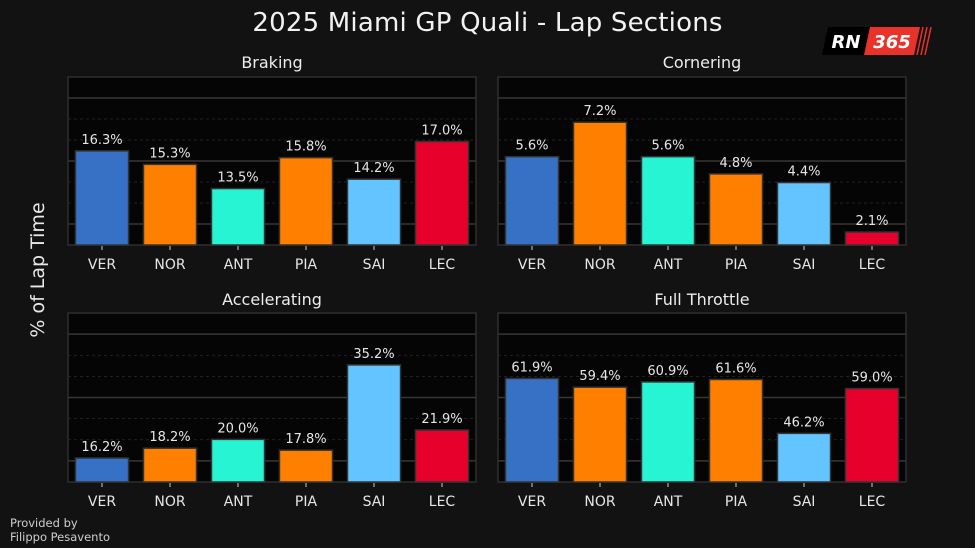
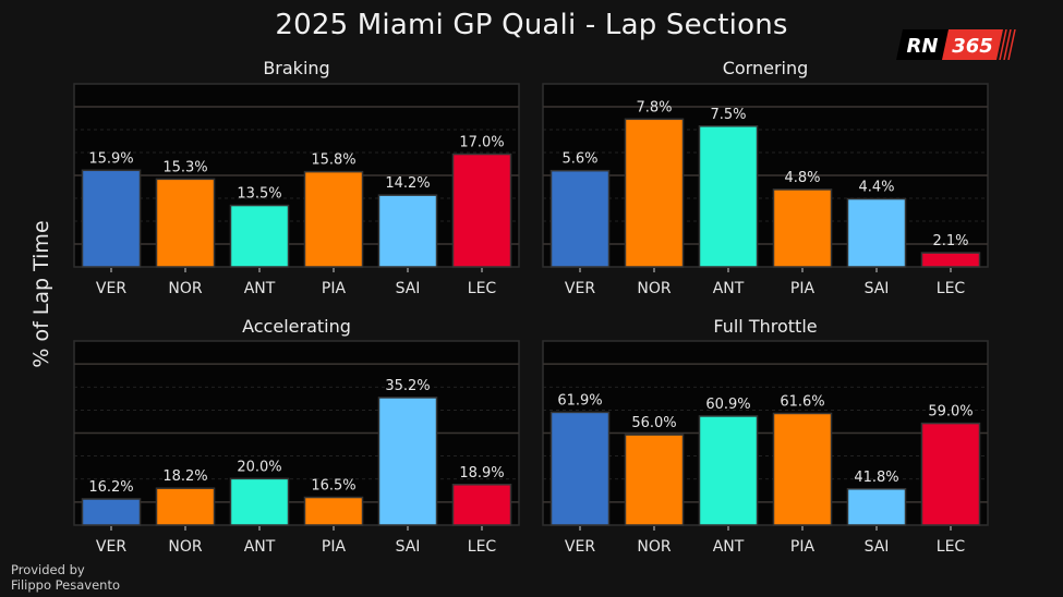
Braking/VER: 16.3% -> 15.9%
Cornering/NOR: 7.2% -> 7.8%
Cornering/ANT: 5.6% -> 7.5%
Accelerating/PIA: 17.8% -> 16.5%
Accelerating/LEC: 21.9% -> 18.9%
Full Throttle/NOR: 59.4% -> 56.0%
Full Throttle/SAI: 46.2% -> 41.8%
